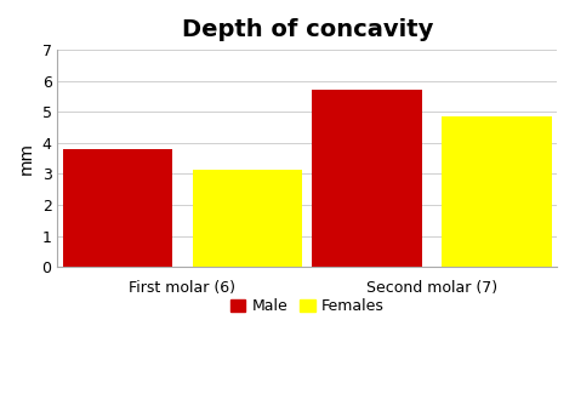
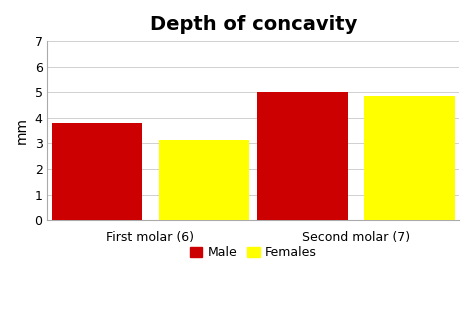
Male/Second molar (7): 5.7 -> 5.0
